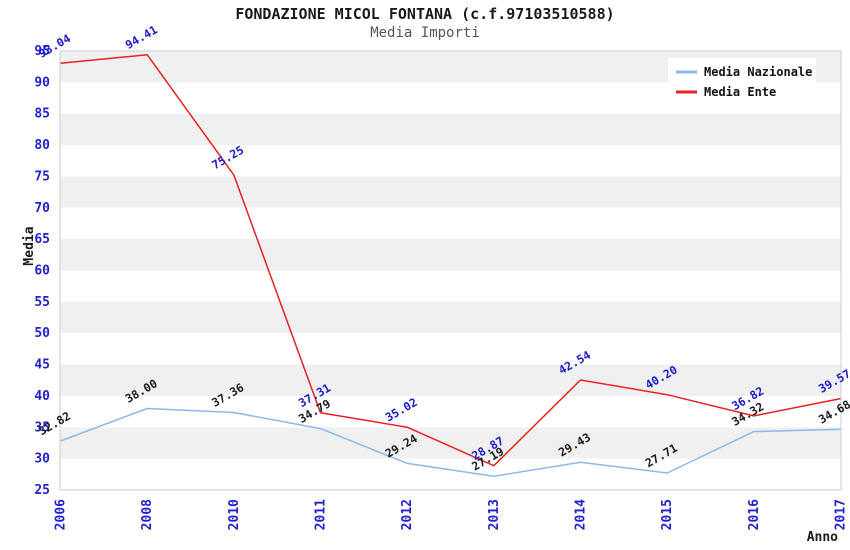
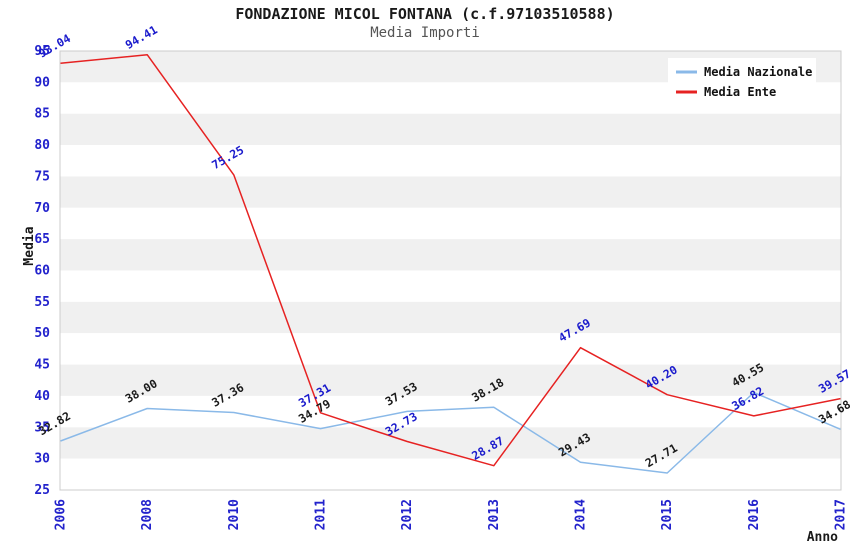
Media Nazionale/2012: 29.24 -> 37.53
Media Ente/2012: 35.02 -> 32.73
Media Nazionale/2013: 27.19 -> 38.18
Media Ente/2014: 42.54 -> 47.69
Media Nazionale/2016: 34.32 -> 40.55
